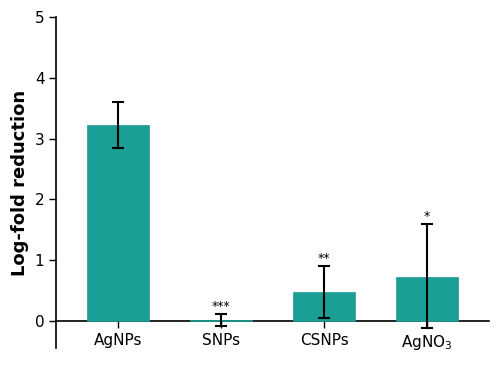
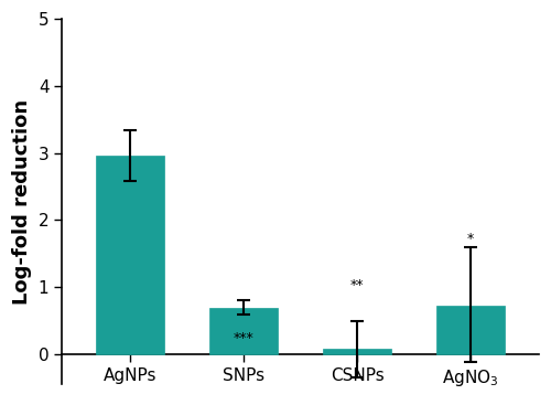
AgNPs: 3.23 -> 2.96
SNPs: 0.02 -> 0.70
CSNPs: 0.48 -> 0.08
